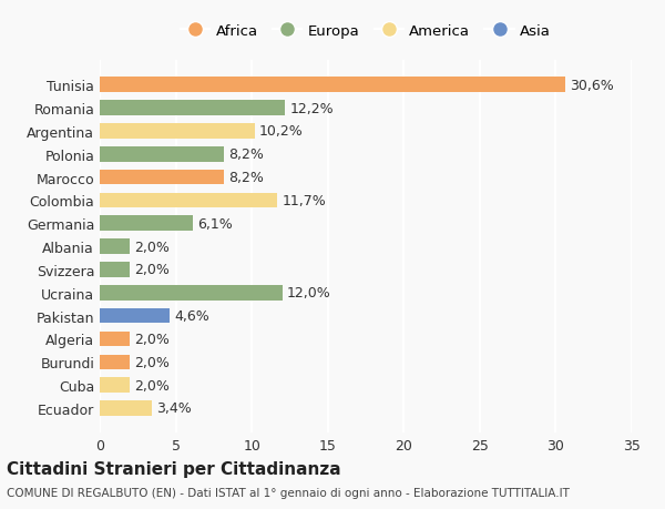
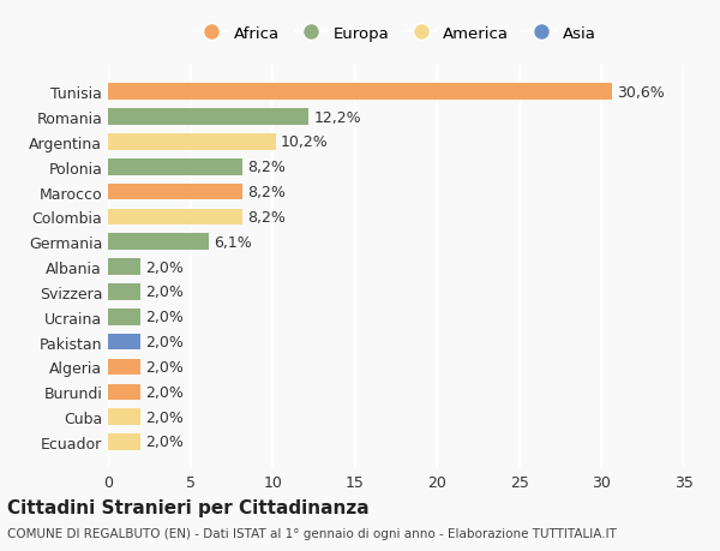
Colombia: 11,7% -> 8,2%
Ucraina: 12,0% -> 2,0%
Pakistan: 4,6% -> 2,0%
Ecuador: 3,4% -> 2,0%
